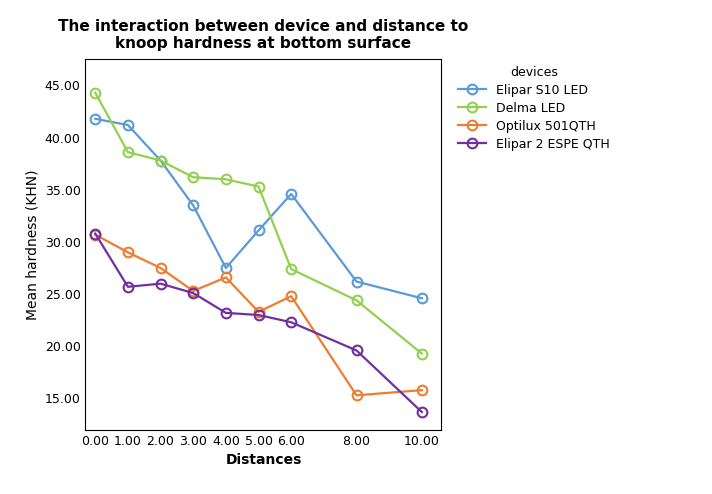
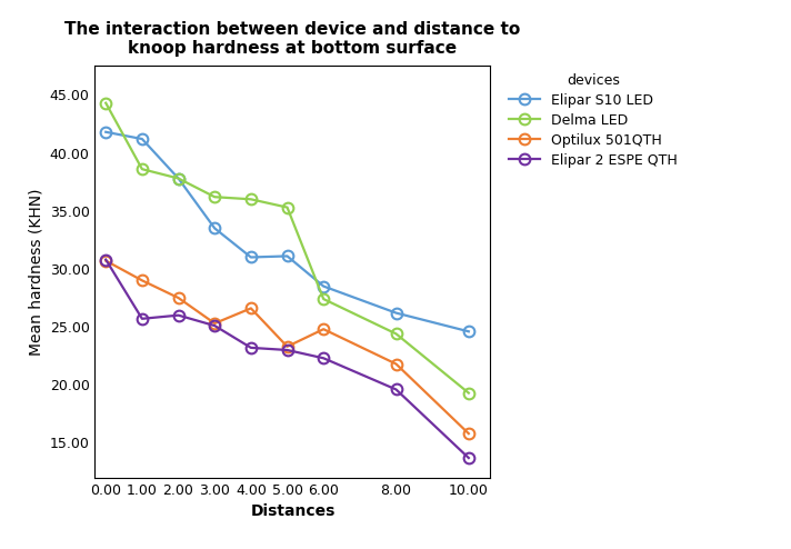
Elipar S10 LED/4.00: 27.5 -> 31.0
Elipar S10 LED/6.00: 34.6 -> 28.5
Optilux 501QTH/8.00: 15.3 -> 21.8
